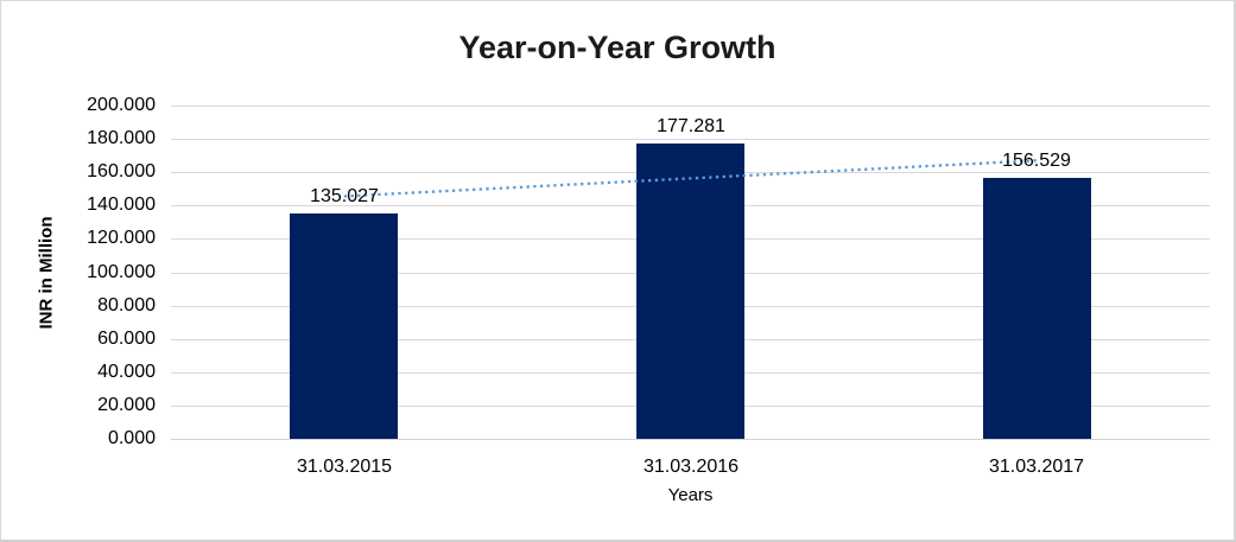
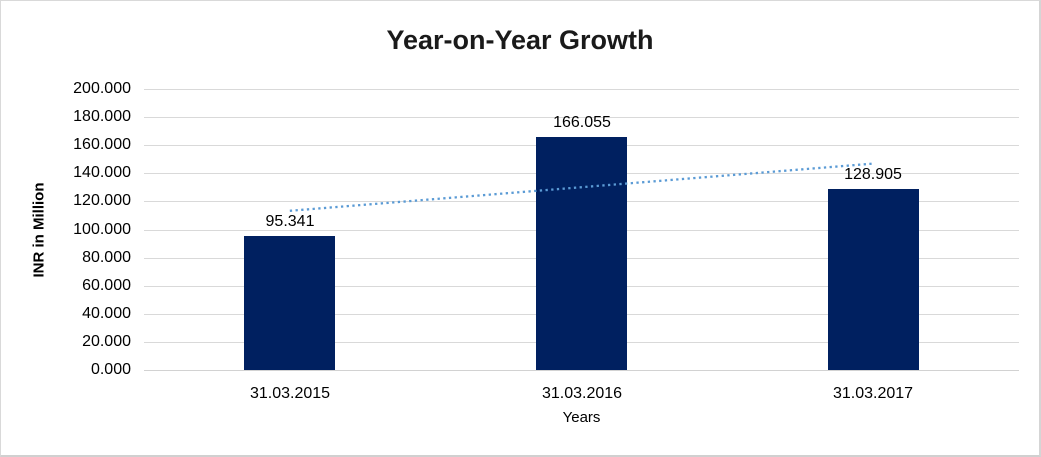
31.03.2015: 135.027 -> 95.341
31.03.2016: 177.281 -> 166.055
31.03.2017: 156.529 -> 128.905
